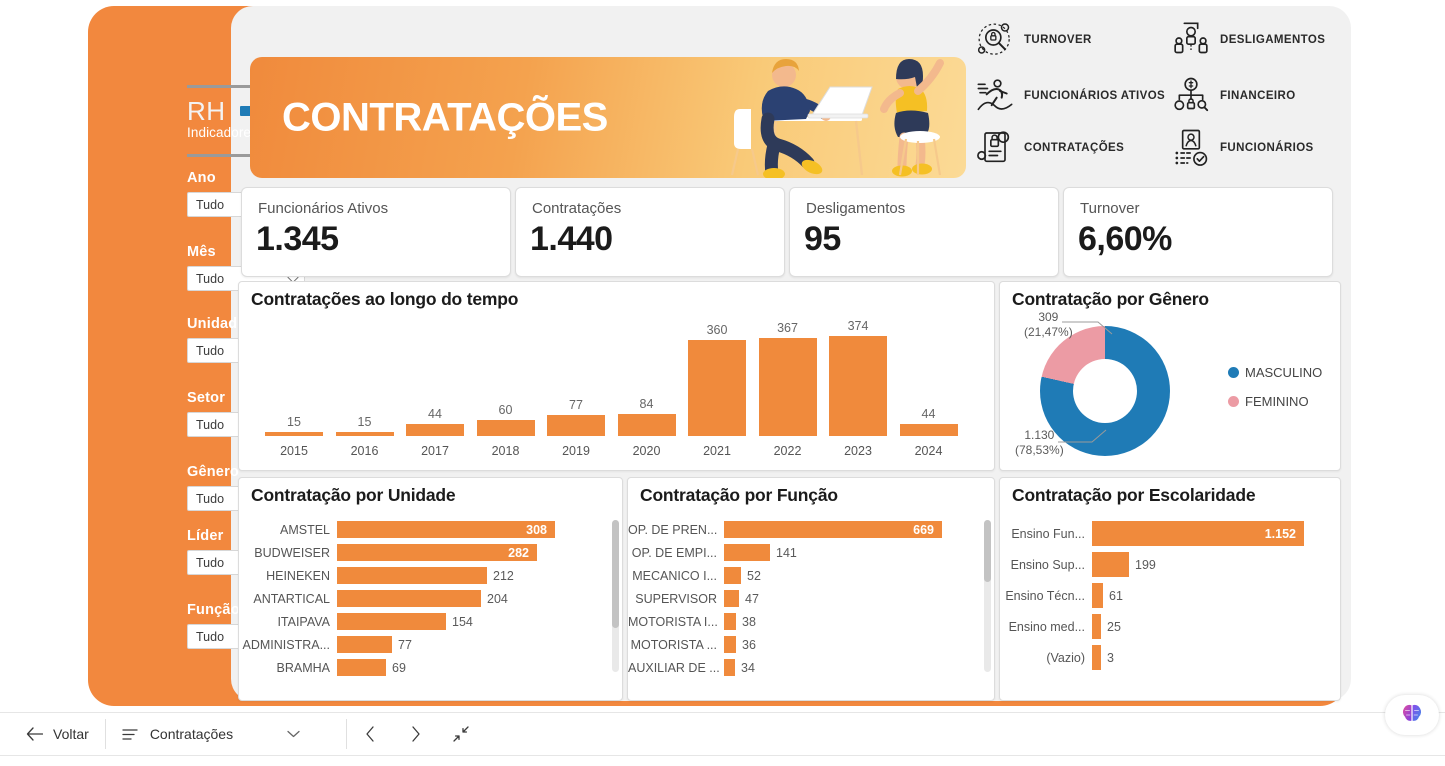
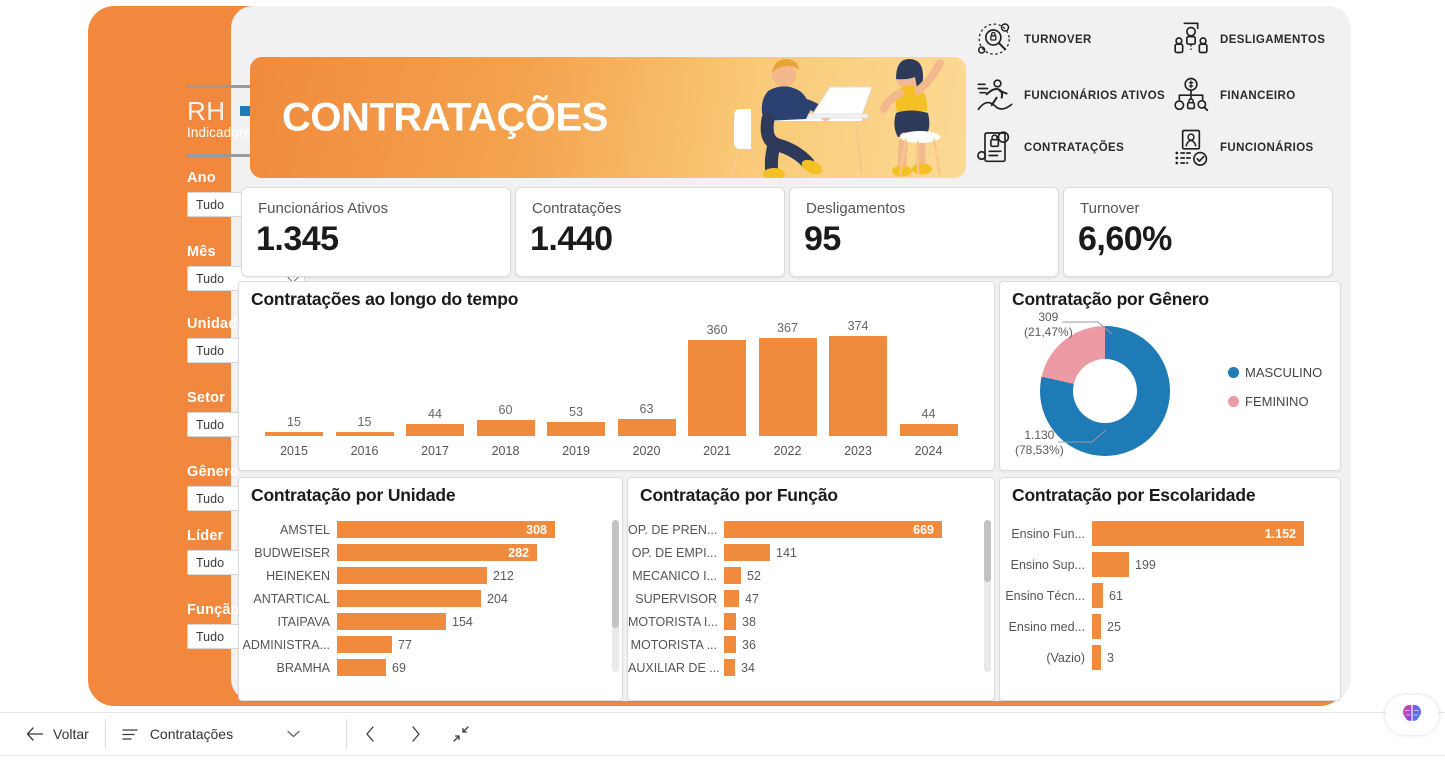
Contratações ao longo do tempo/2019: 77 -> 53
Contratações ao longo do tempo/2020: 84 -> 63
